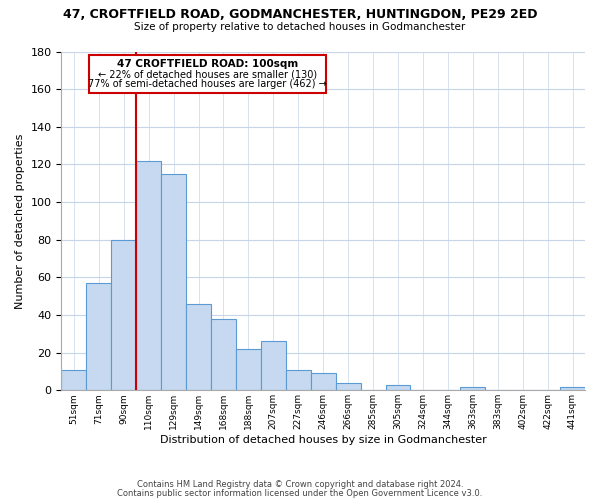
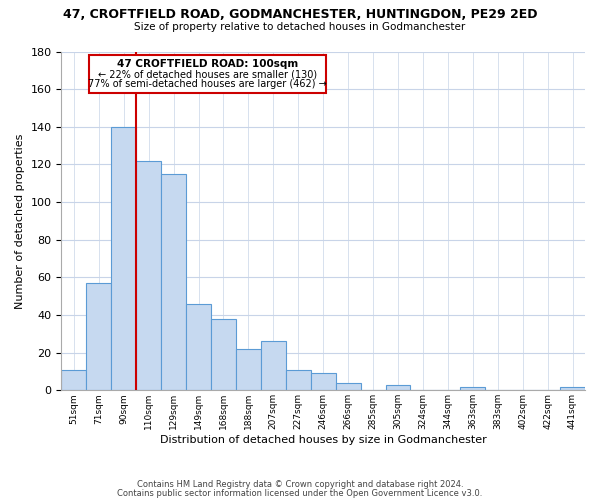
90sqm: 80 -> 140
